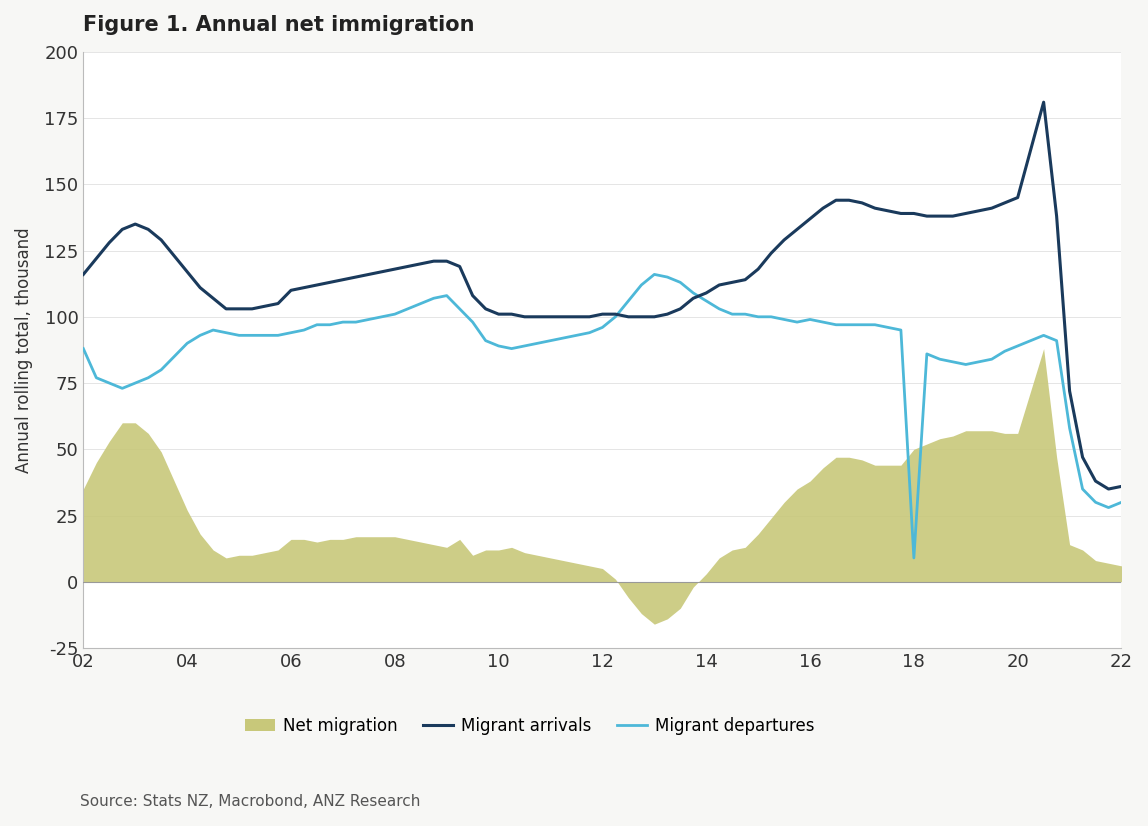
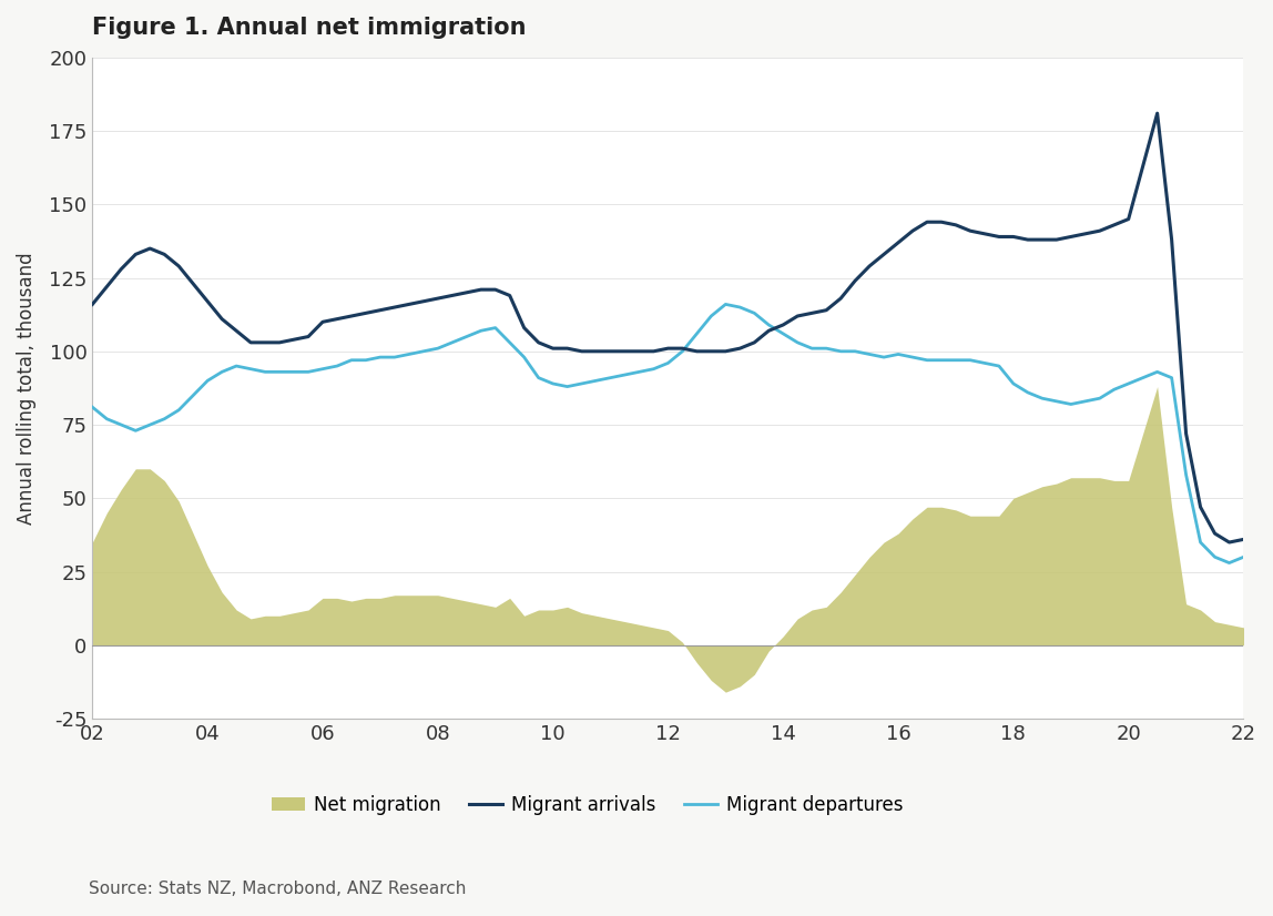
Migrant departures/02: 88 -> 81
Migrant departures/18: 9 -> 89
